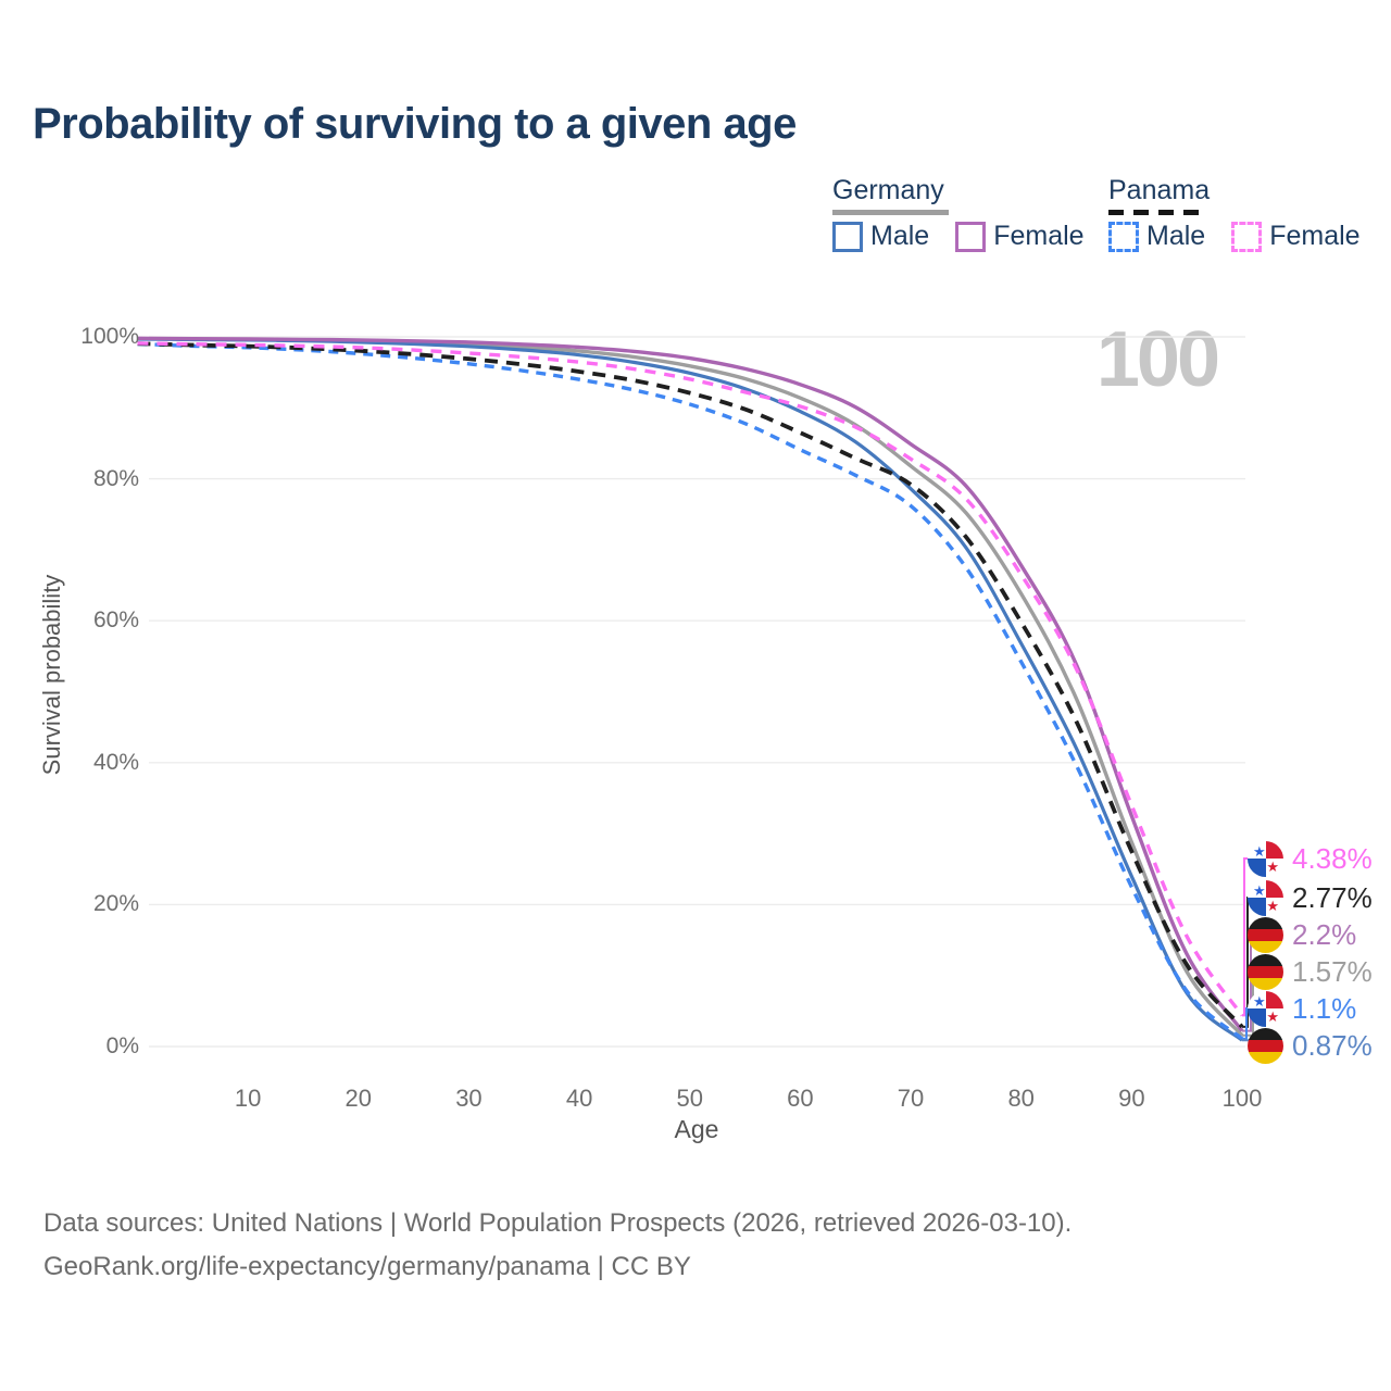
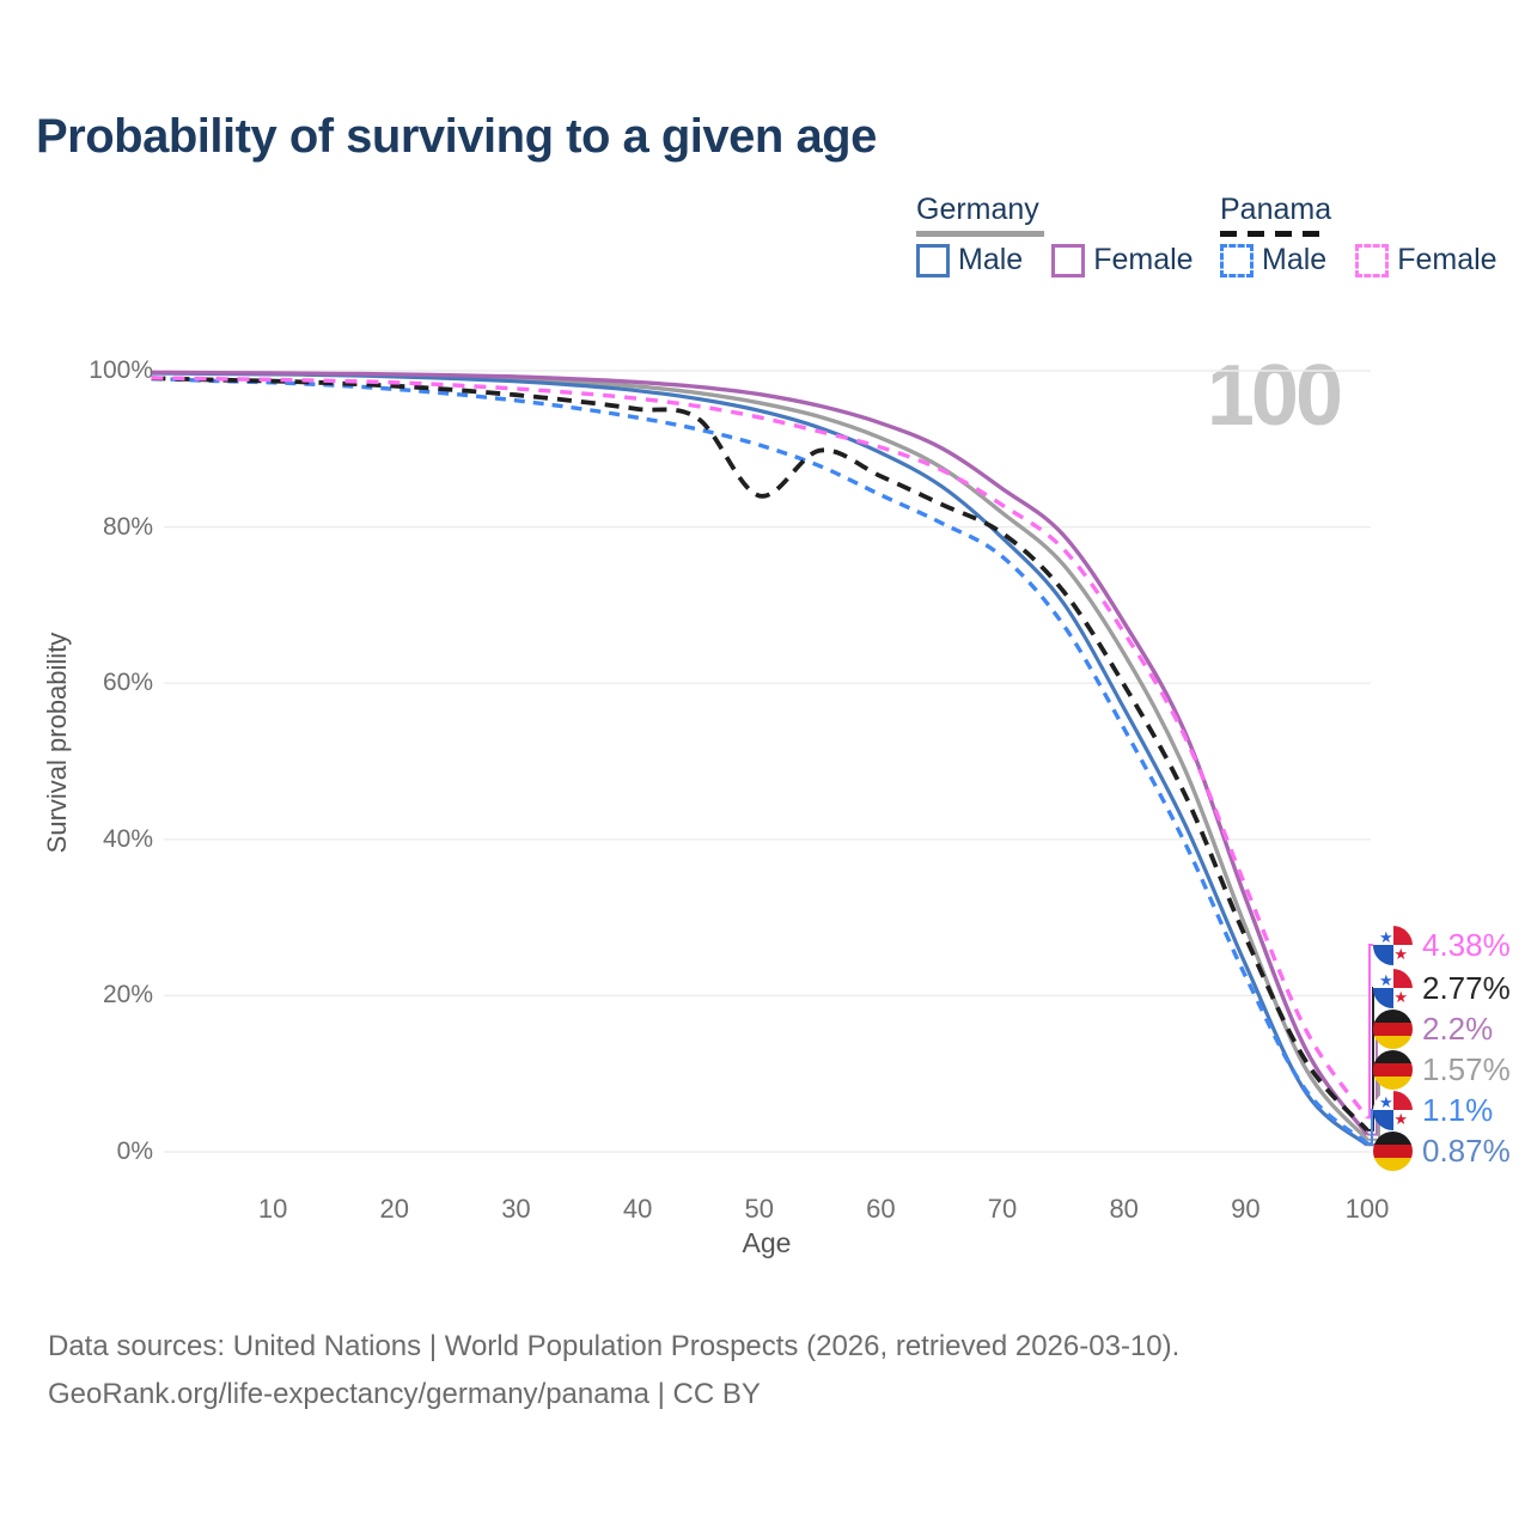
Panama/50: 92% -> 84%
